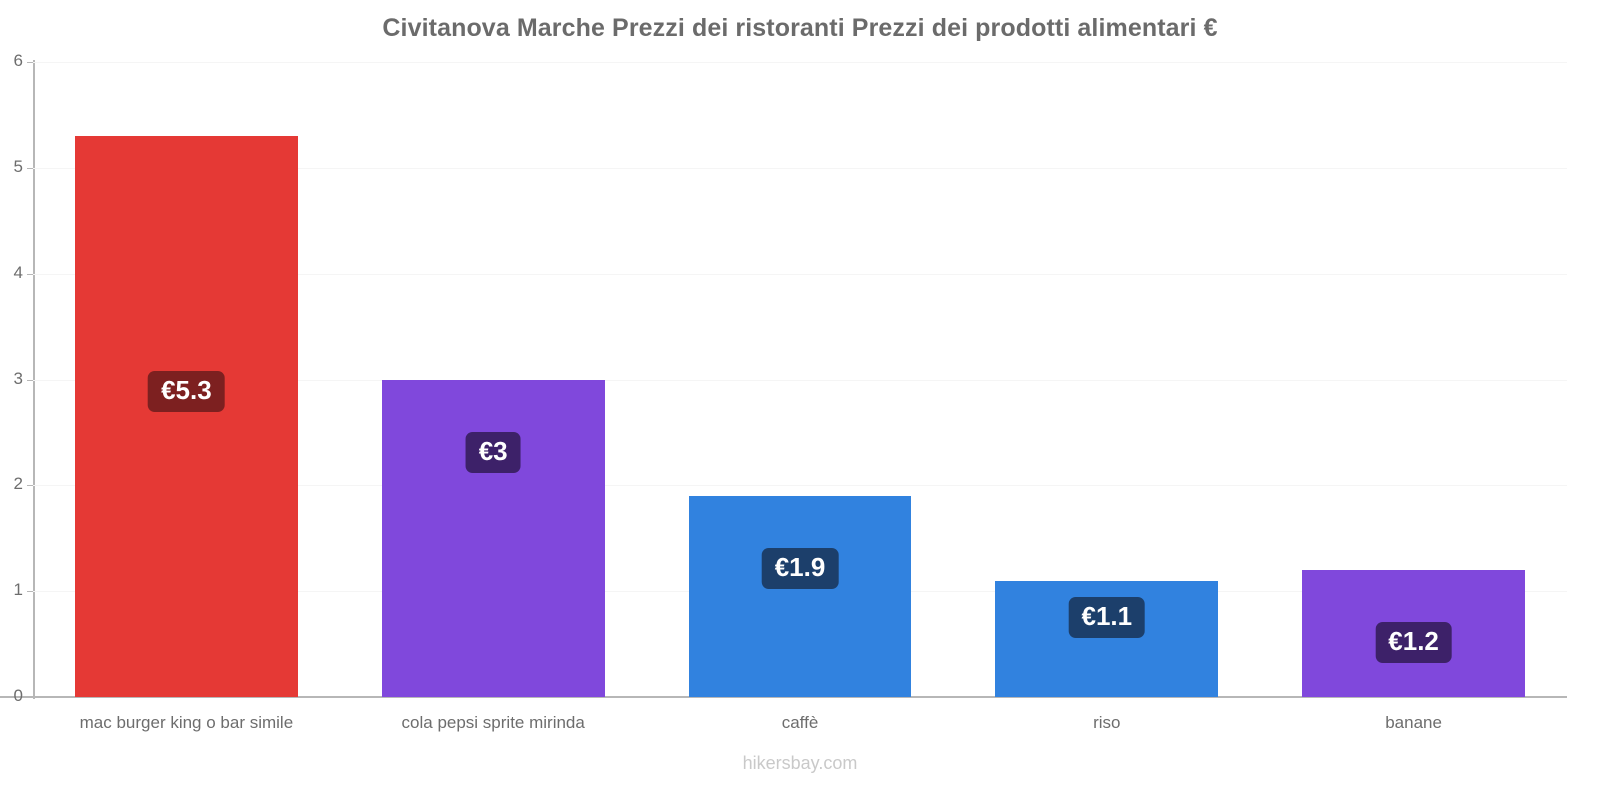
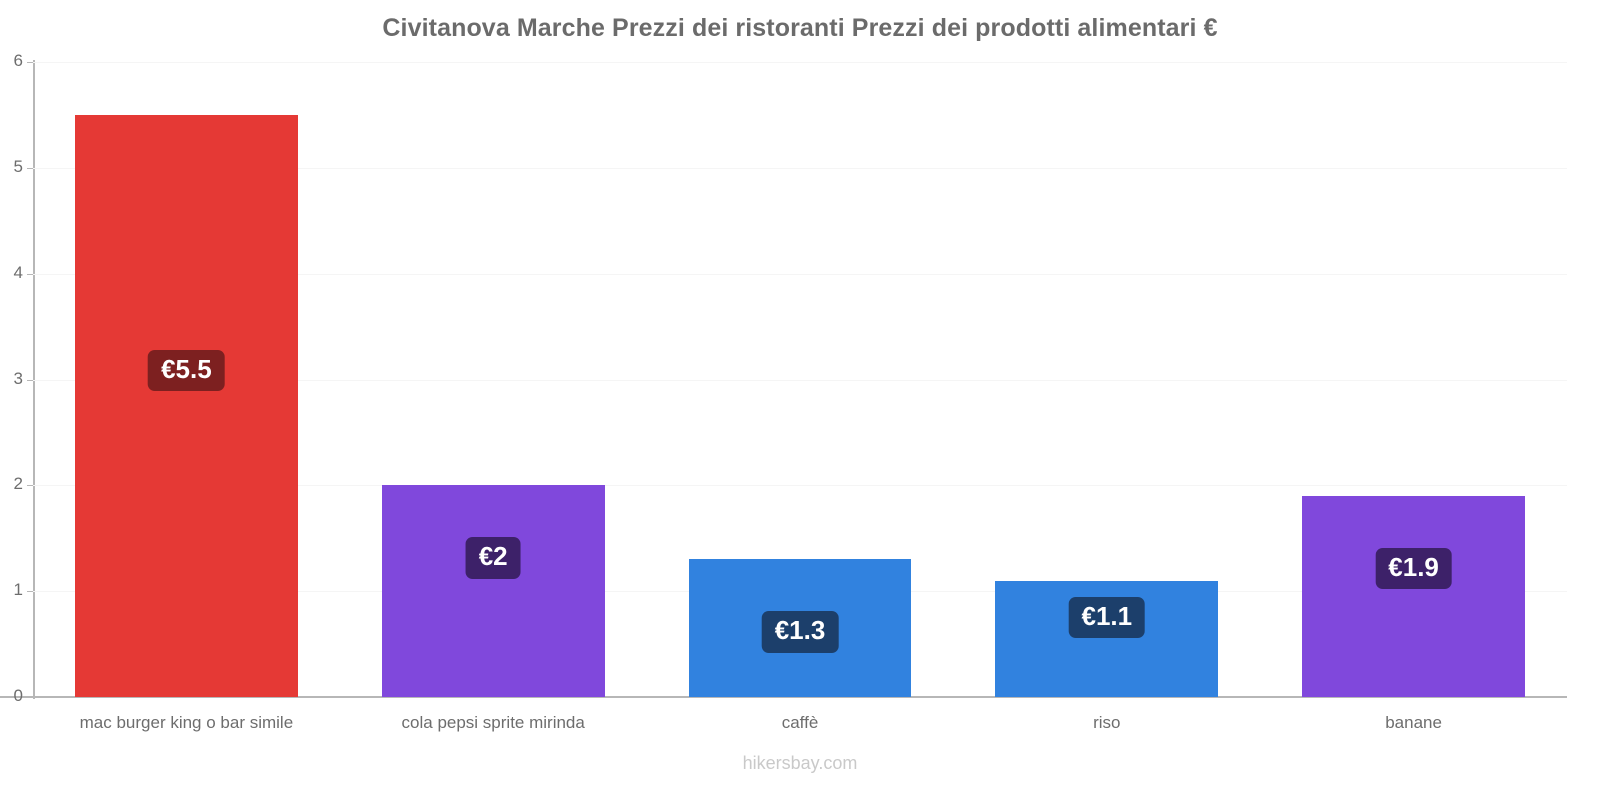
mac burger king o bar simile: €5.3 -> €5.5
cola pepsi sprite mirinda: €3 -> €2
caffè: €1.9 -> €1.3
banane: €1.2 -> €1.9
